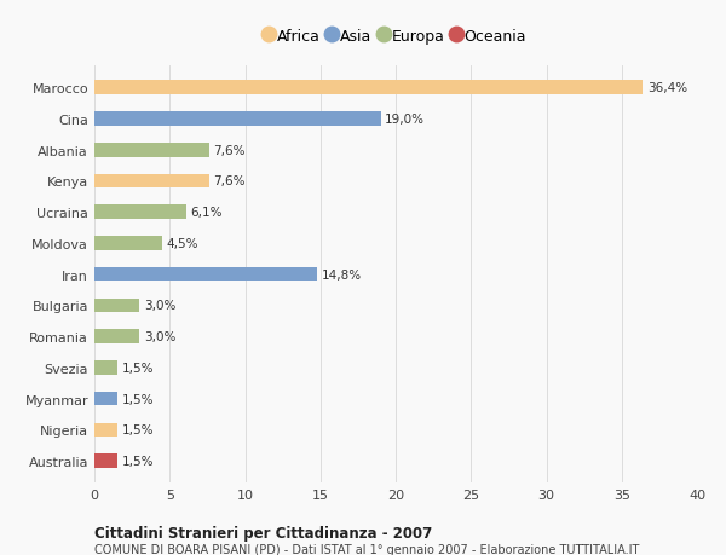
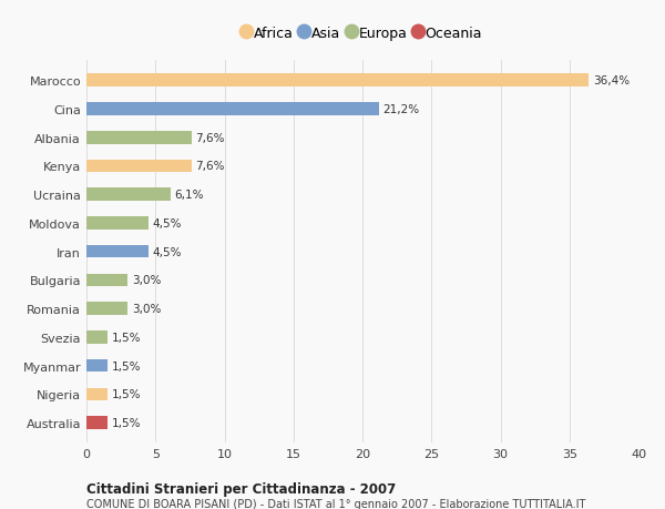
Cina: 19,0% -> 21,2%
Iran: 14,8% -> 4,5%
